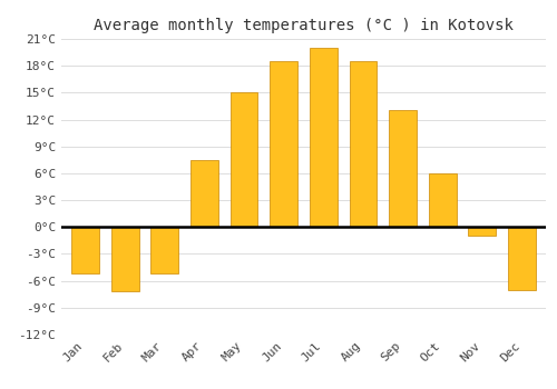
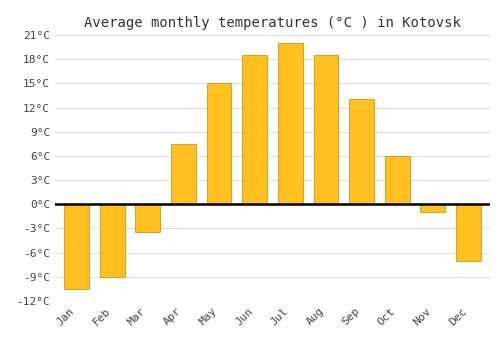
Jan: -5.2°C -> -10.5°C
Feb: -7.2°C -> -9.0°C
Mar: -5.2°C -> -3.5°C
